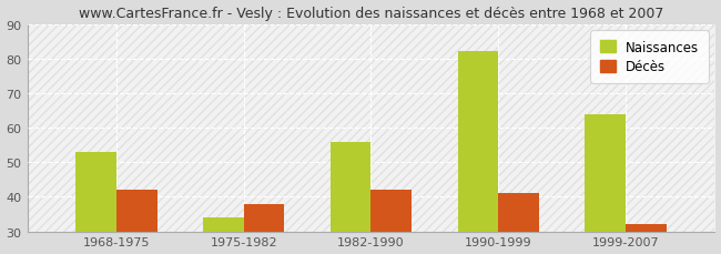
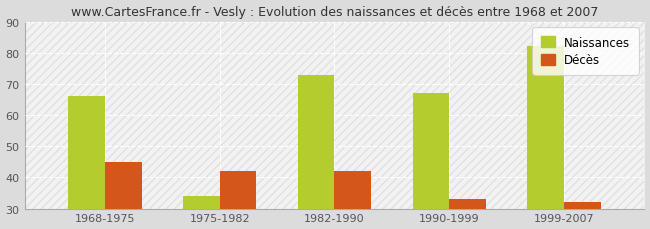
Naissances/1968-1975: 53 -> 66
Décès/1968-1975: 42 -> 45
Décès/1975-1982: 38 -> 42
Naissances/1982-1990: 56 -> 73
Naissances/1990-1999: 82 -> 67
Décès/1990-1999: 41 -> 33
Naissances/1999-2007: 64 -> 82
